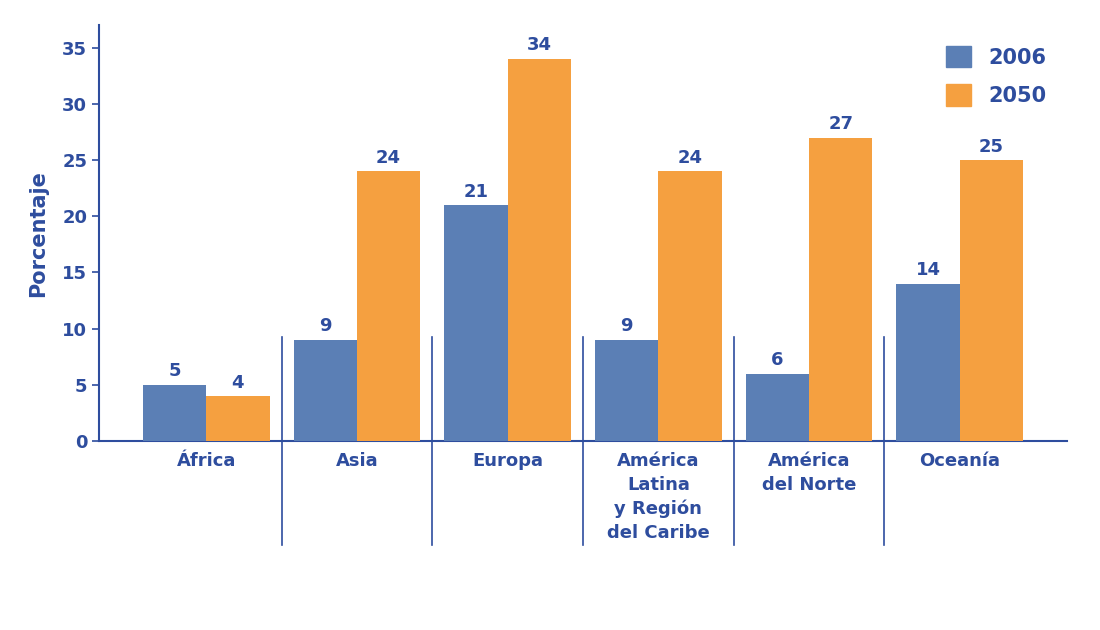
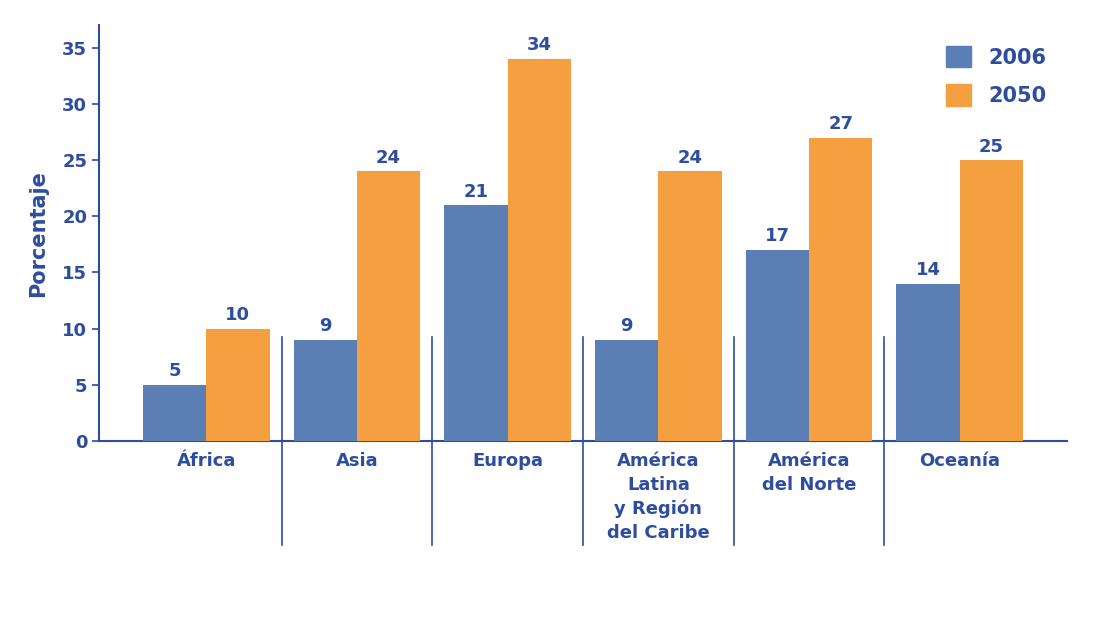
2050/África: 4 -> 10
2006/América del Norte: 6 -> 17
